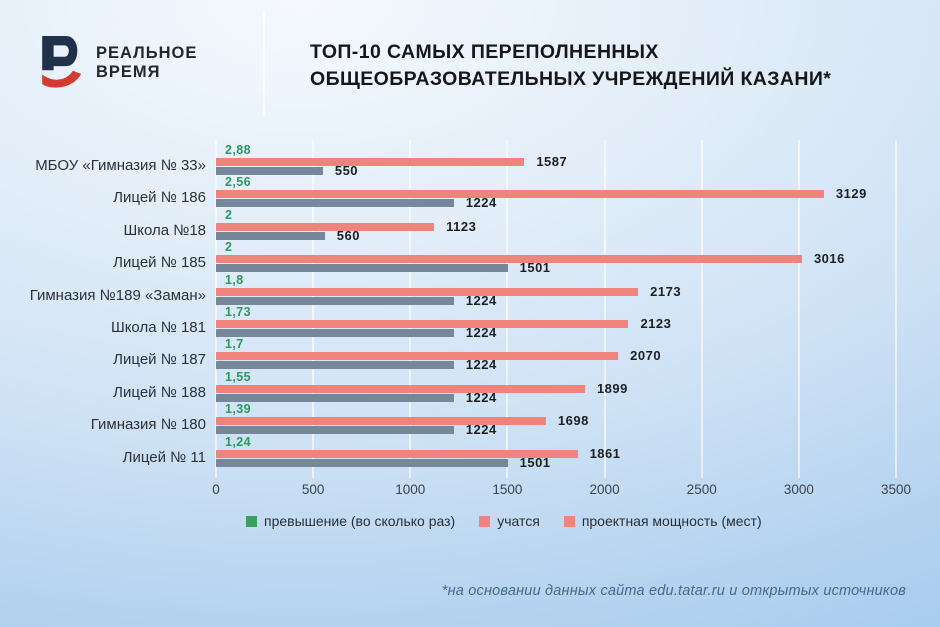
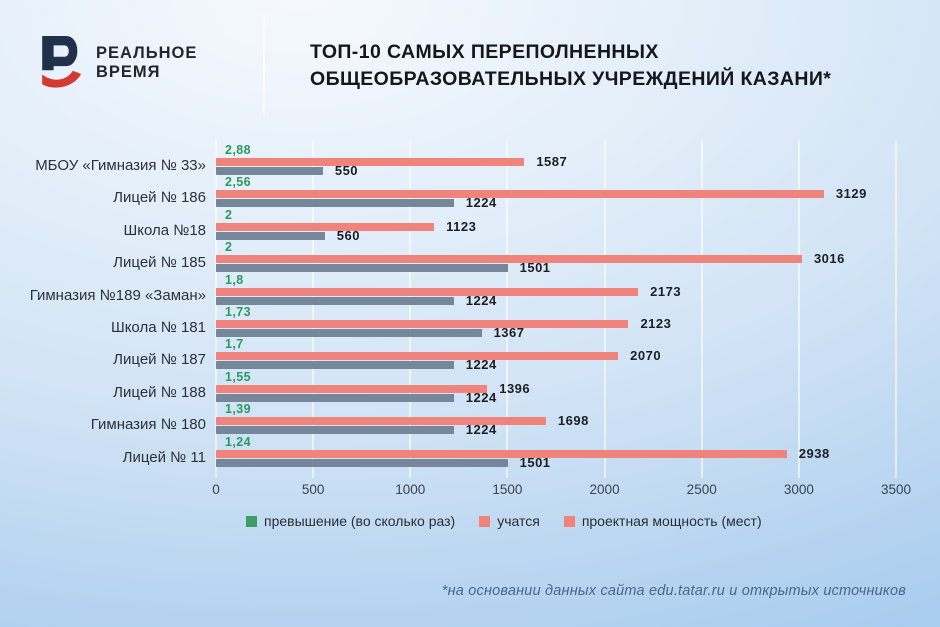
проектная мощность (мест)/Школа № 181: 1224 -> 1367
учатся/Лицей № 188: 1899 -> 1396
учатся/Лицей № 11: 1861 -> 2938
